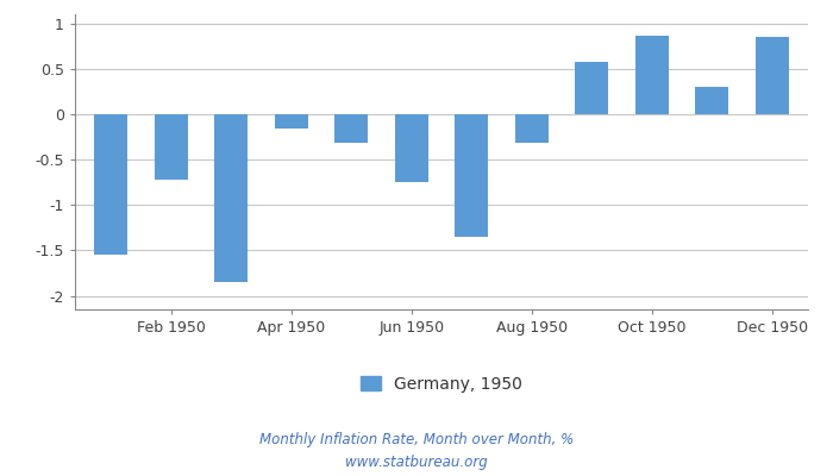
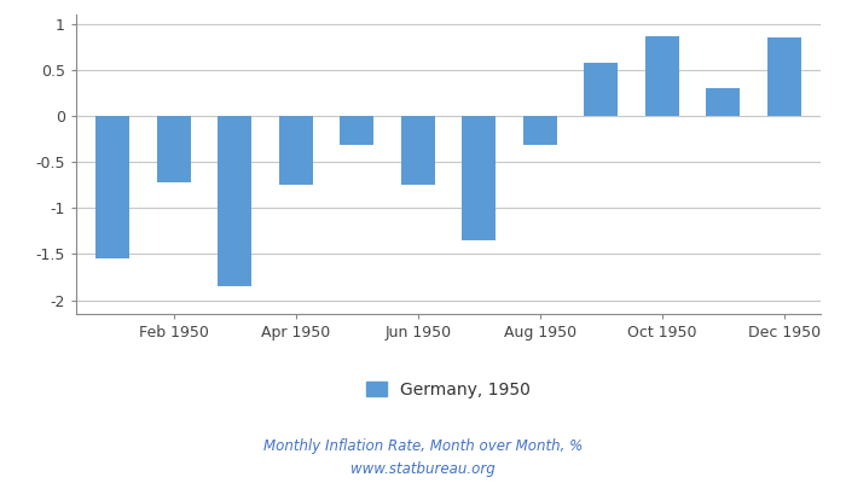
Apr 1950: -0.16 -> -0.75
